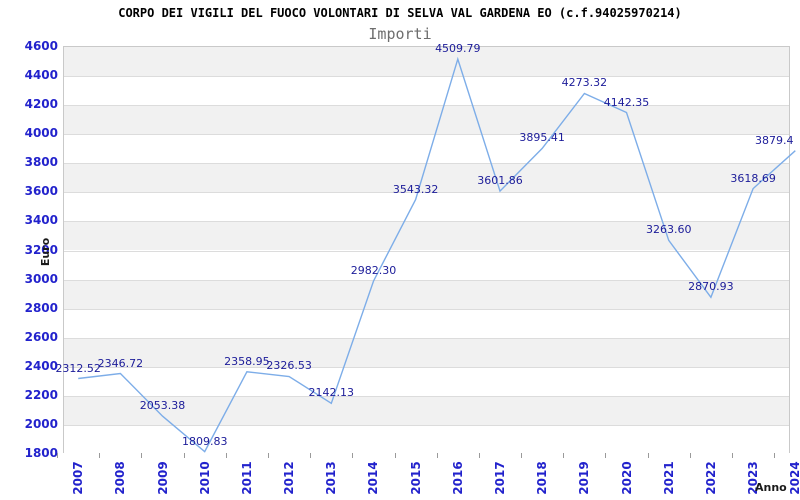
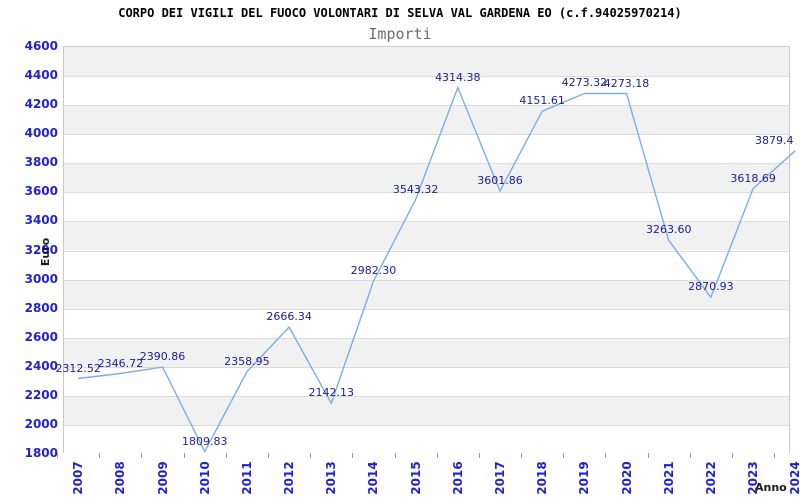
2009: 2053.38 -> 2390.86
2012: 2326.53 -> 2666.34
2016: 4509.79 -> 4314.38
2018: 3895.41 -> 4151.61
2020: 4142.35 -> 4273.18
